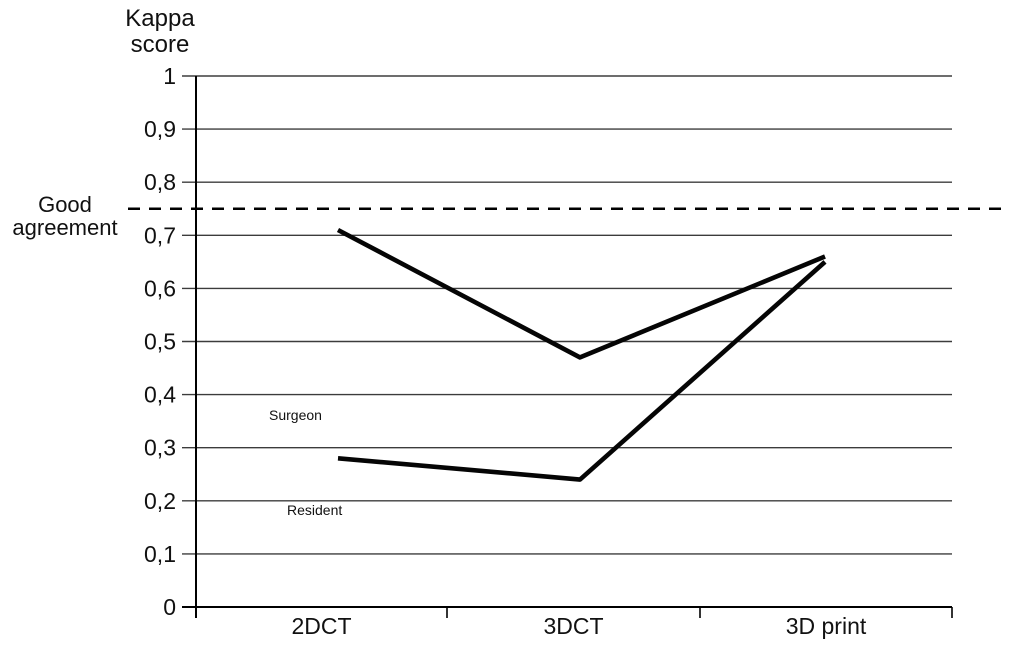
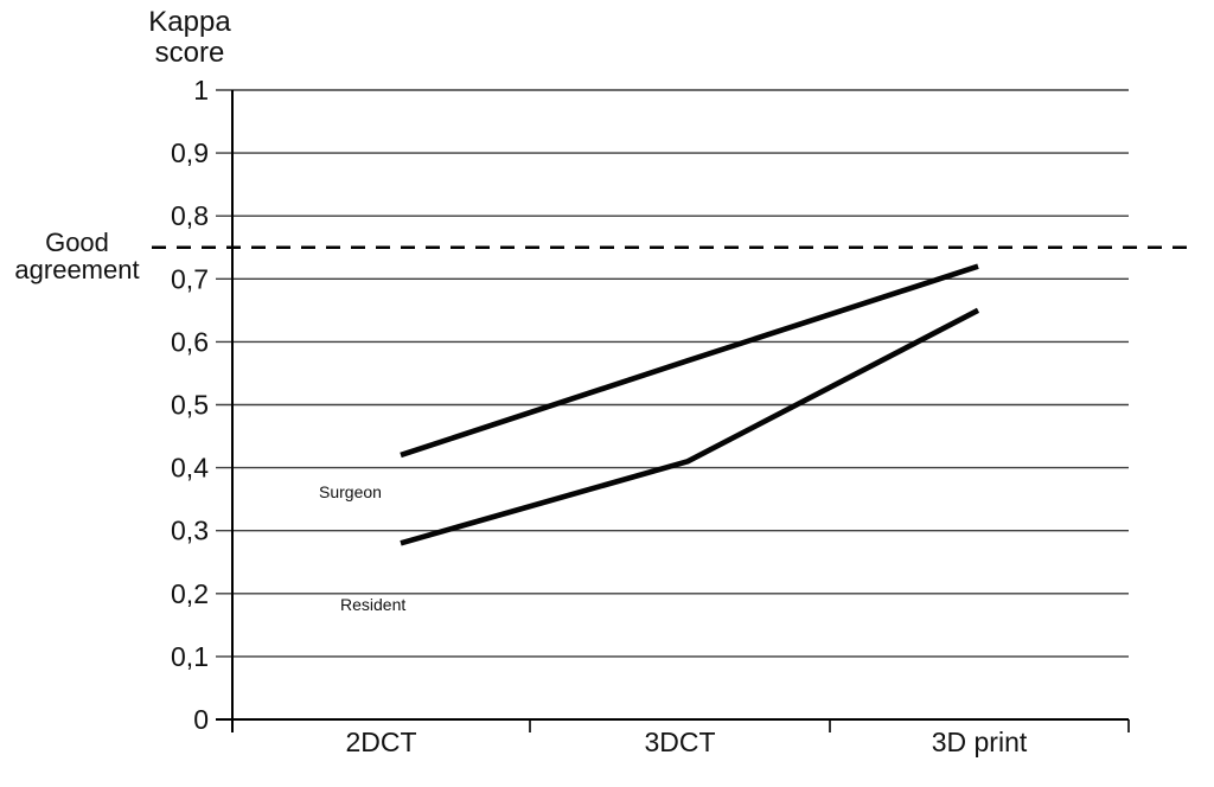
Surgeon/2DCT: 0,71 -> 0,42
Surgeon/3DCT: 0,47 -> 0,57
Resident/3DCT: 0,24 -> 0,41
Surgeon/3D print: 0,66 -> 0,72
